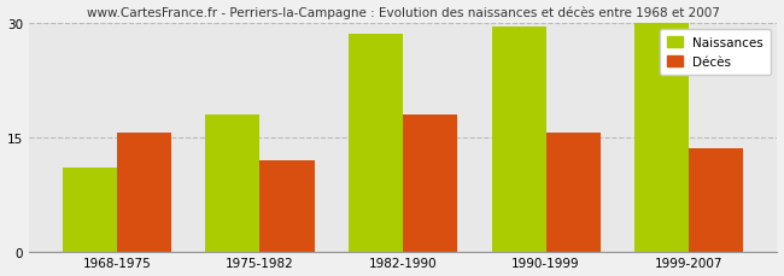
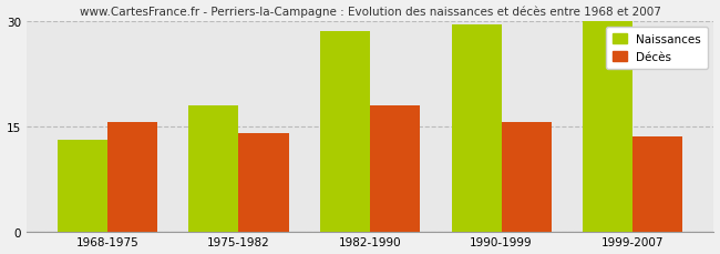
Naissances/1968-1975: 11.0 -> 13.0
Décès/1975-1982: 12.0 -> 14.0
